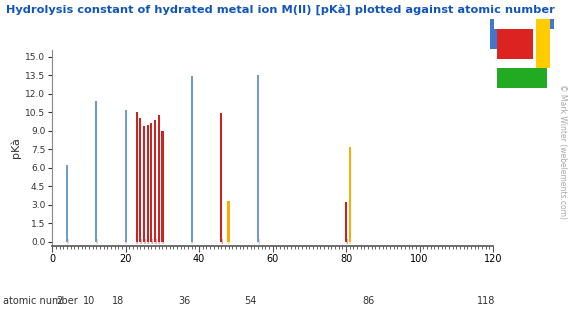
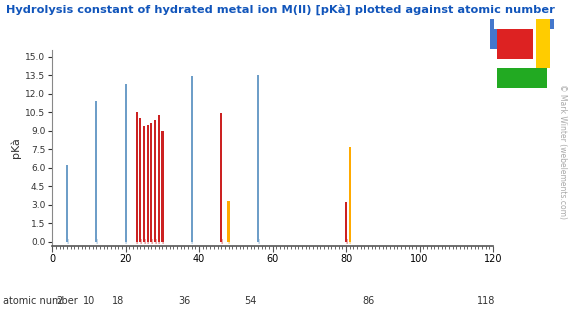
20: 10.7 -> 12.8
